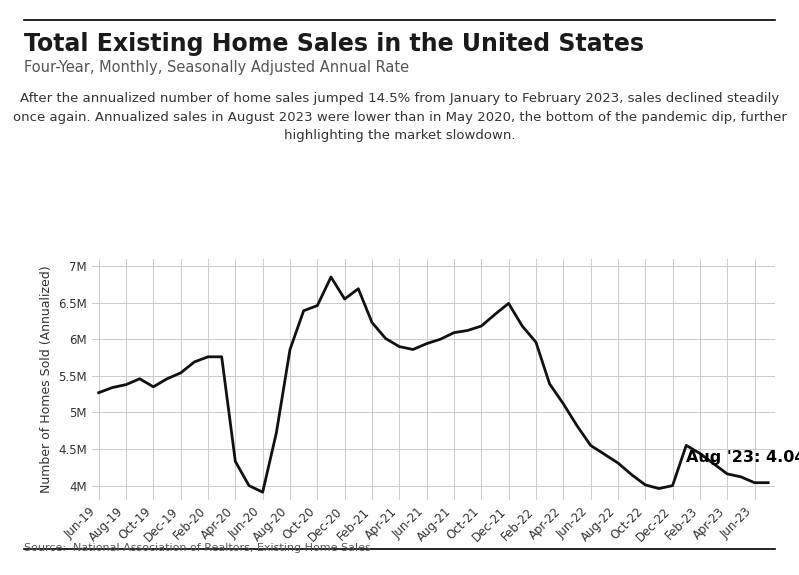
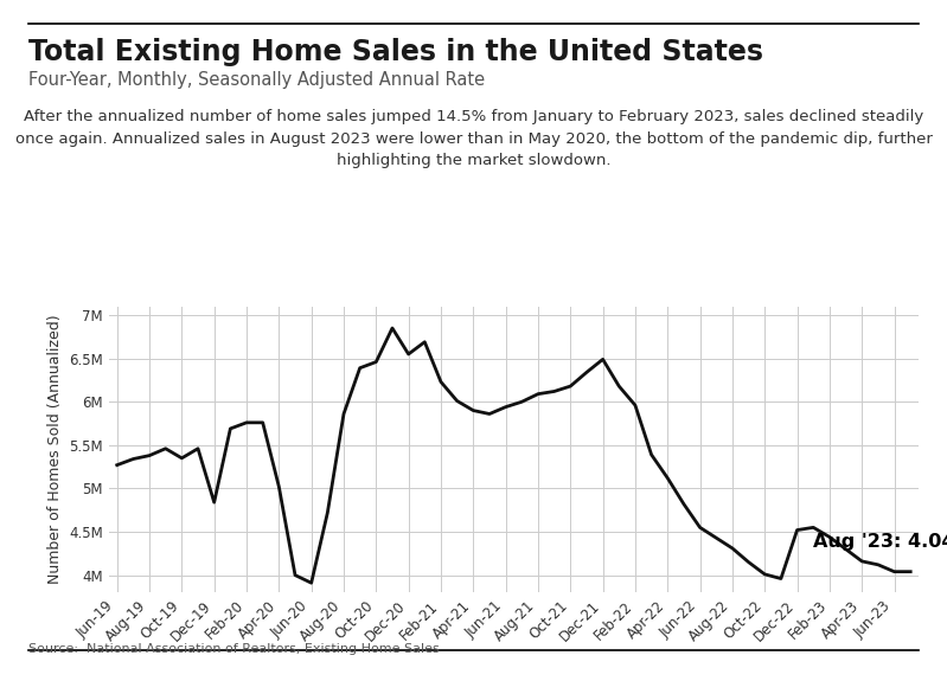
Dec-19: 5.54M -> 4.84M
Apr-20: 4.33M -> 5.02M
Dec-22: 4.00M -> 4.52M
